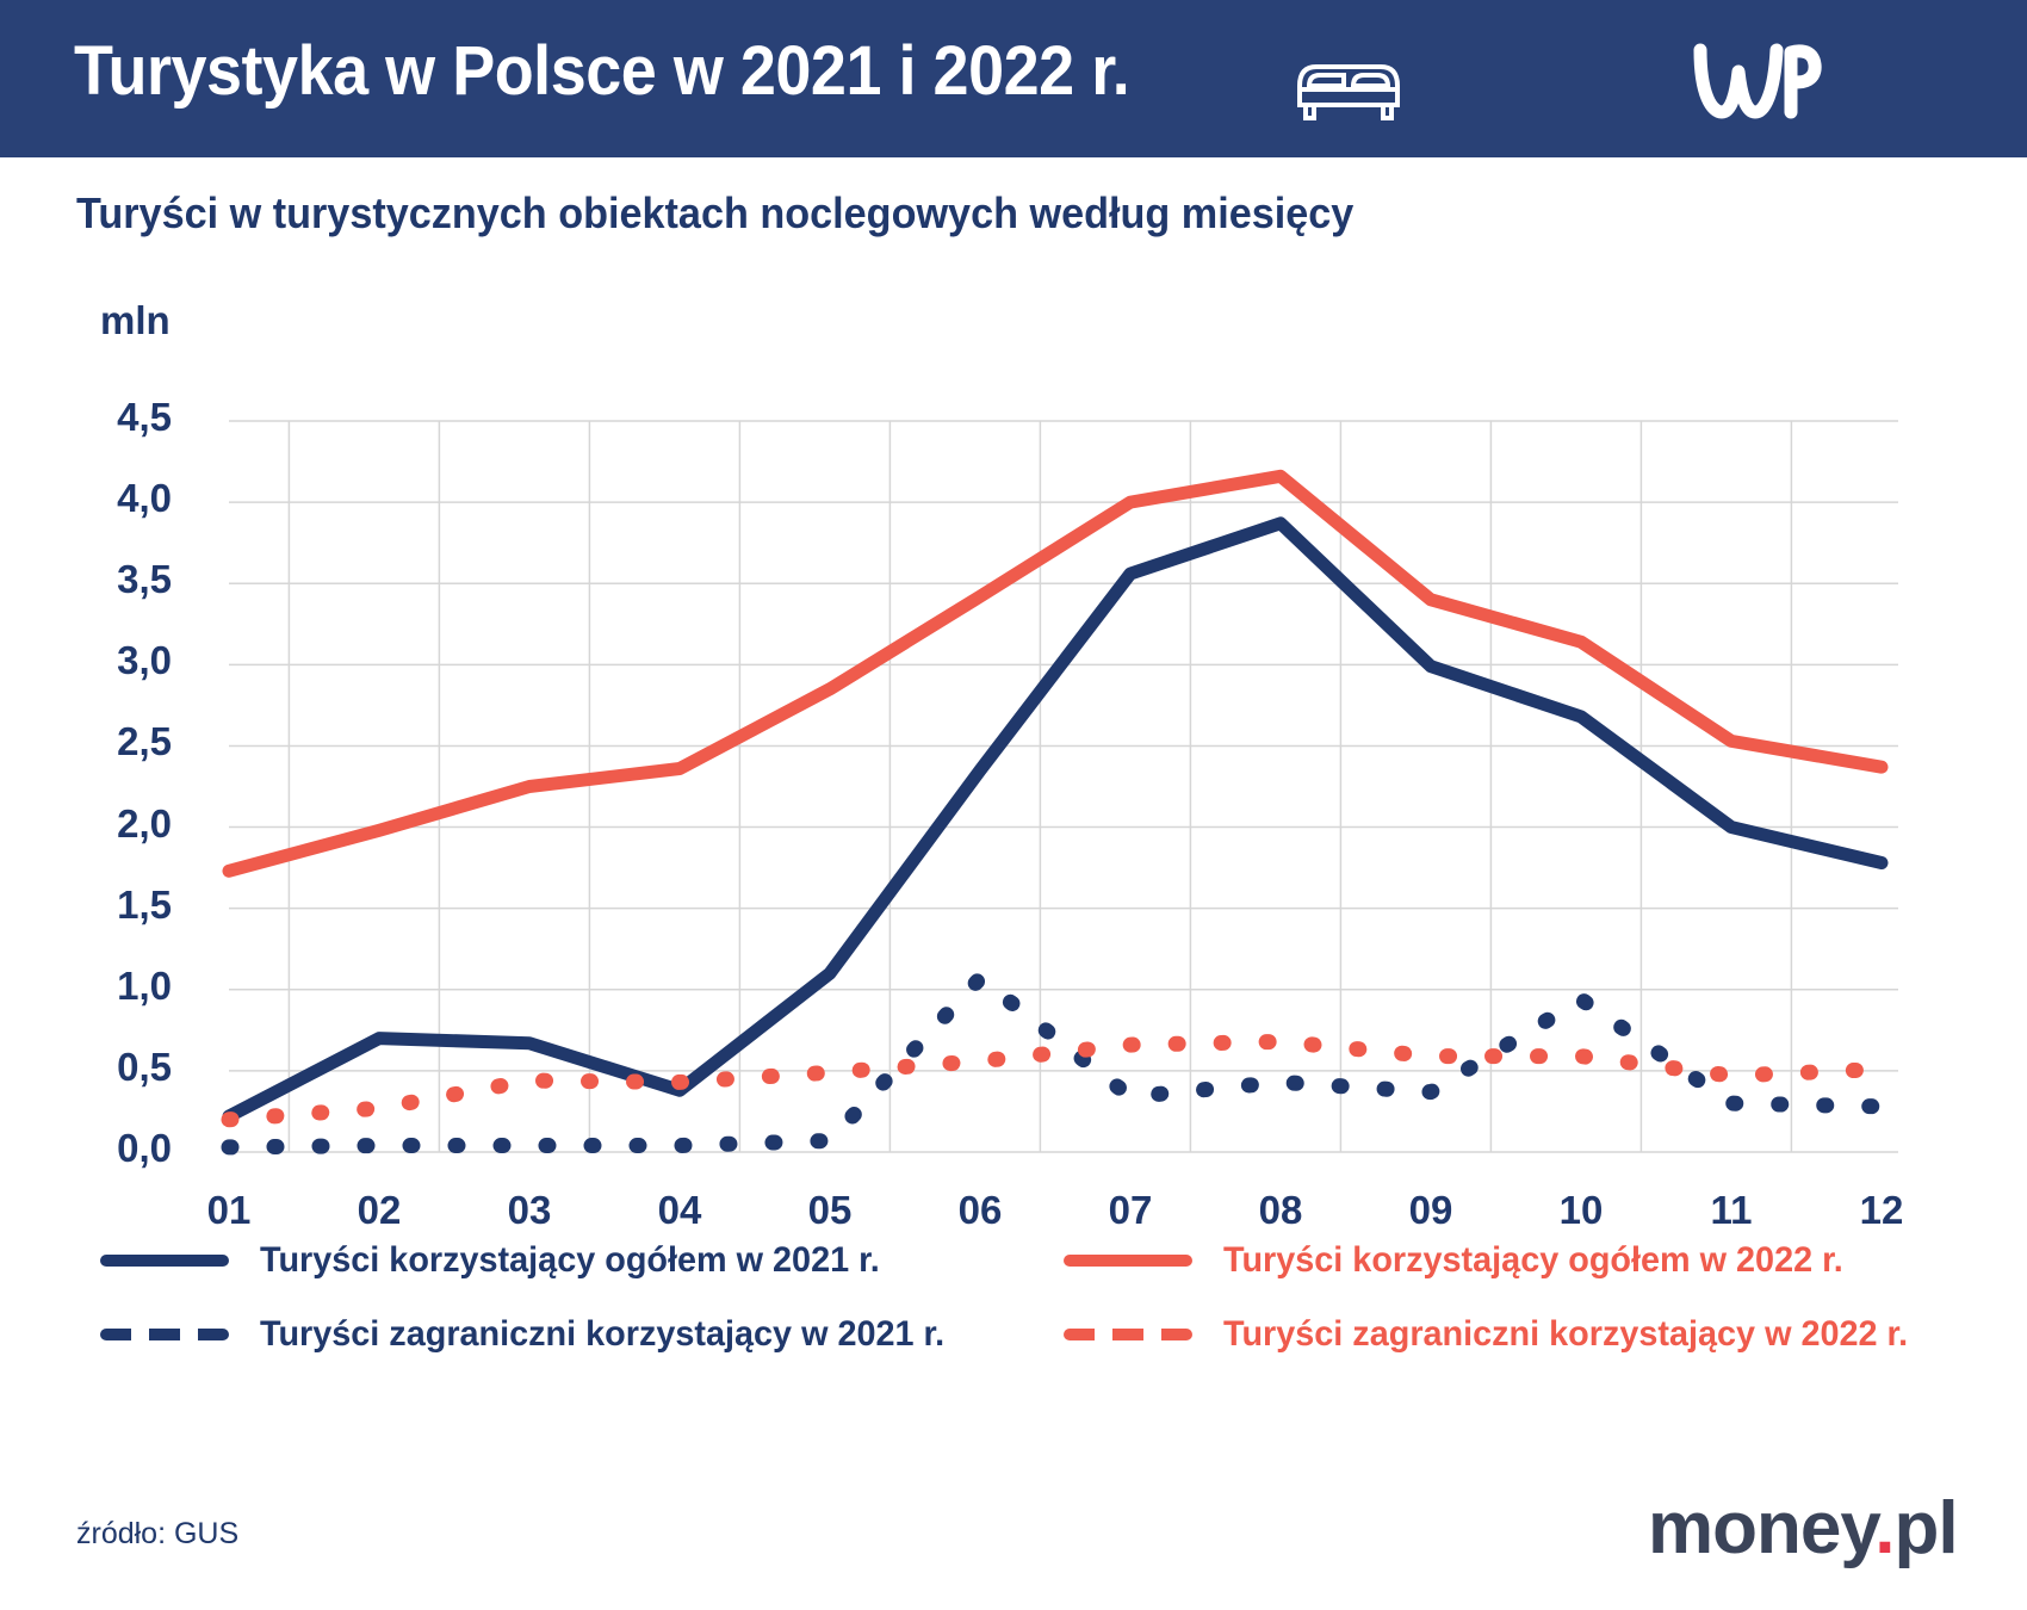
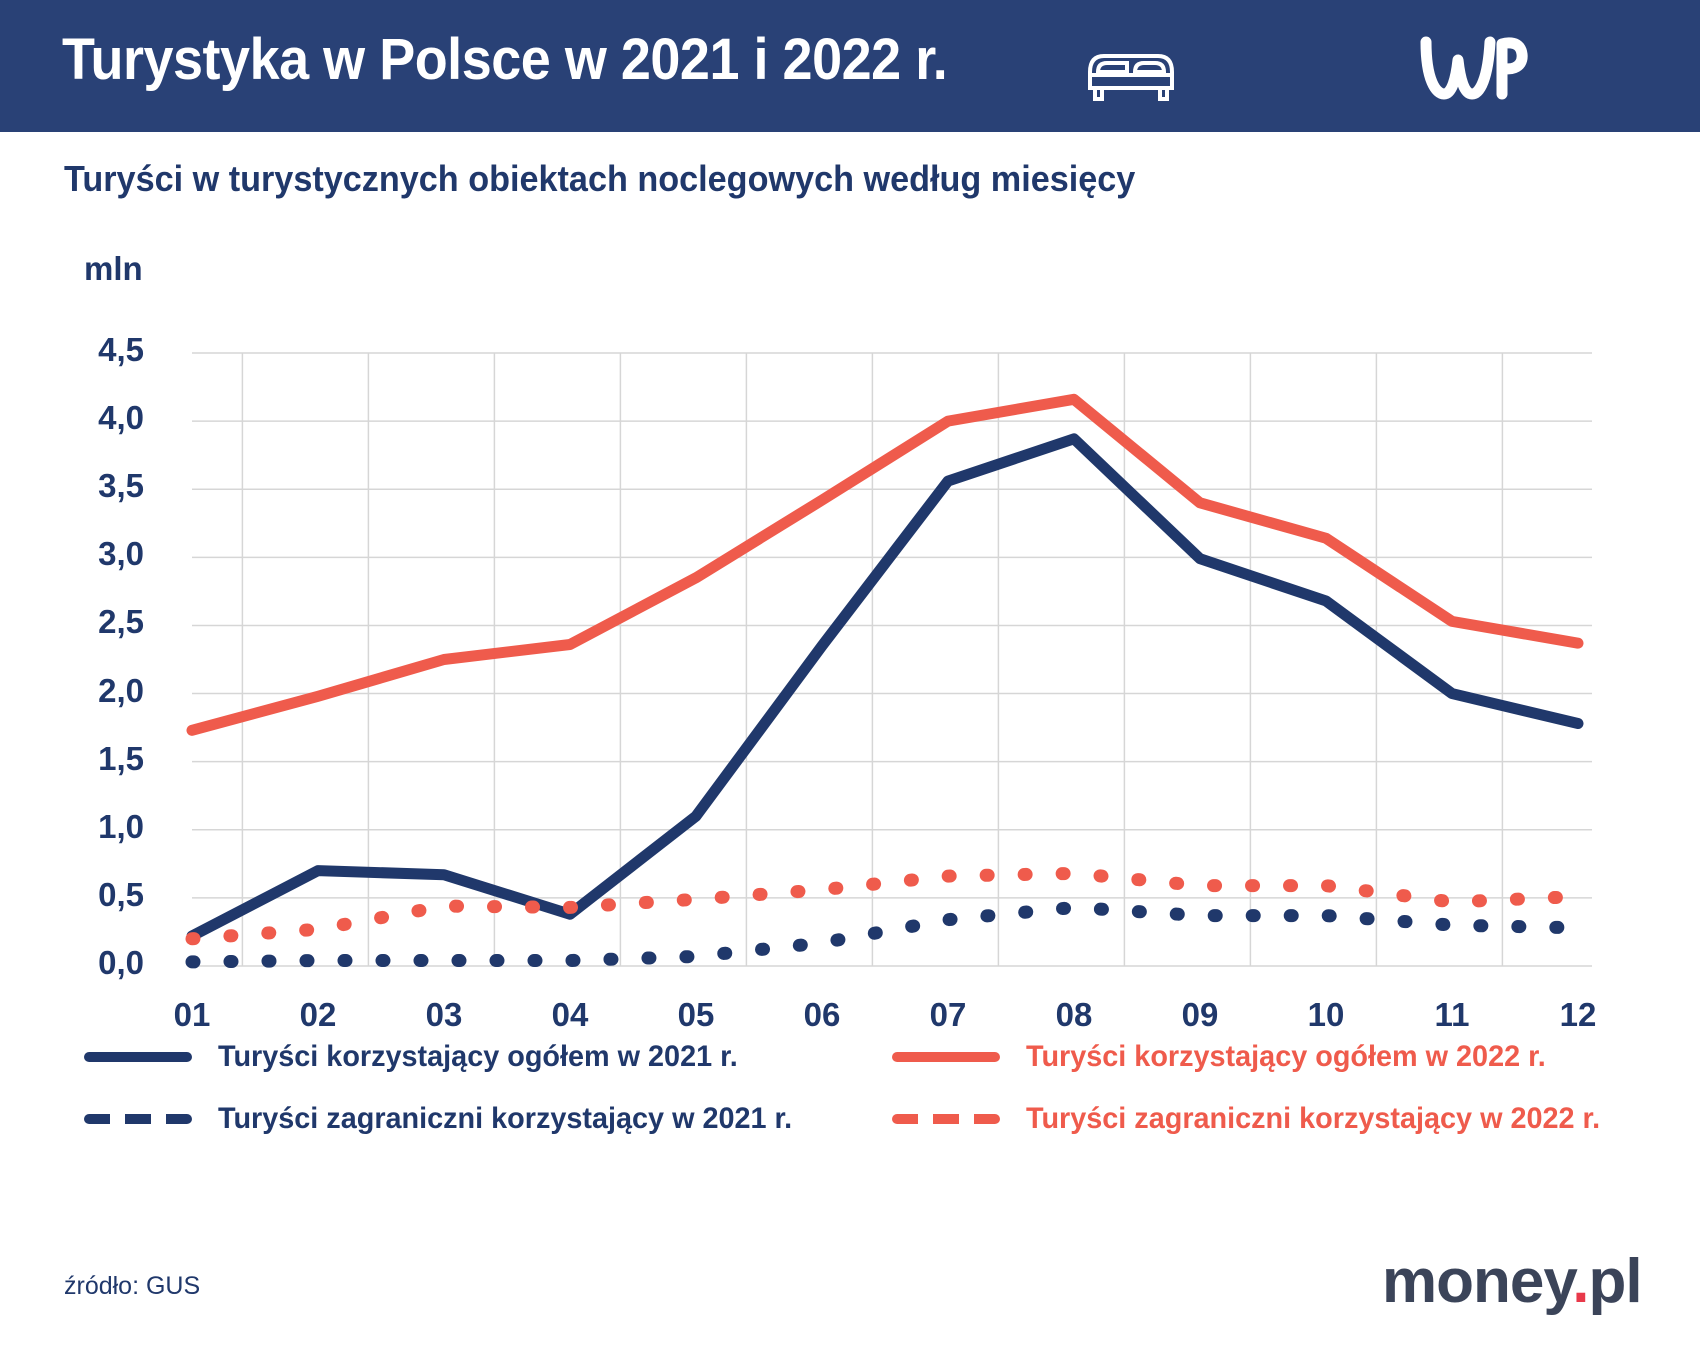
Turyści zagraniczni korzystający w 2021 r./06: 1,07 -> 0,17
Turyści zagraniczni korzystający w 2021 r./10: 0,94 -> 0,37
